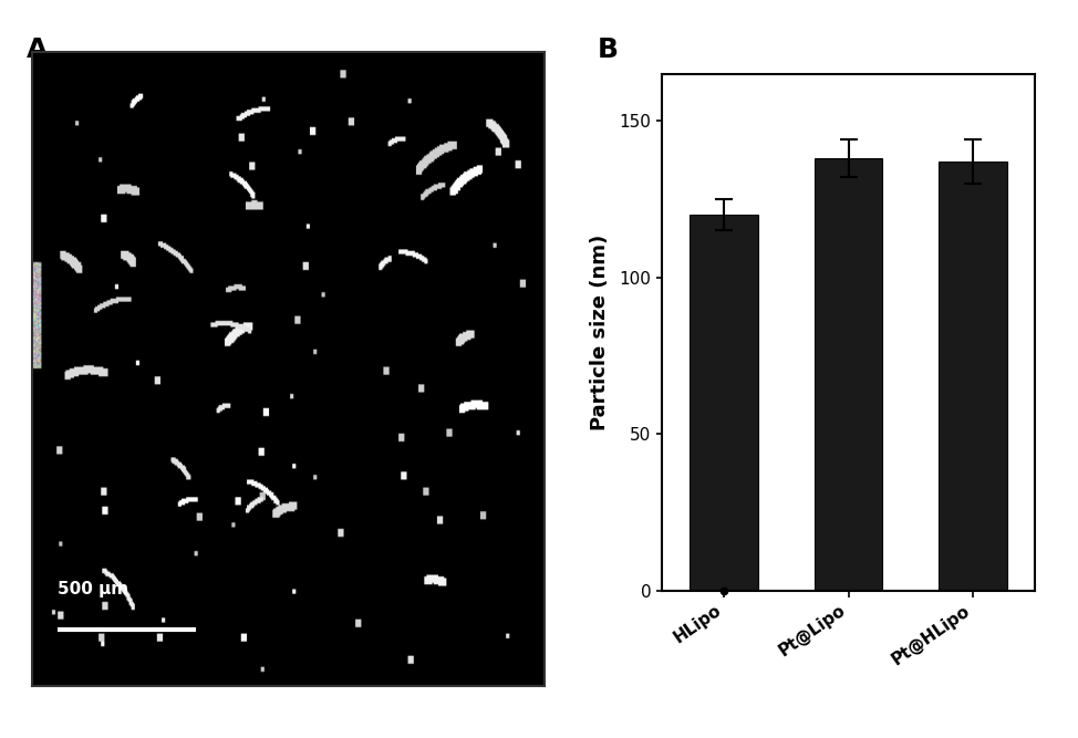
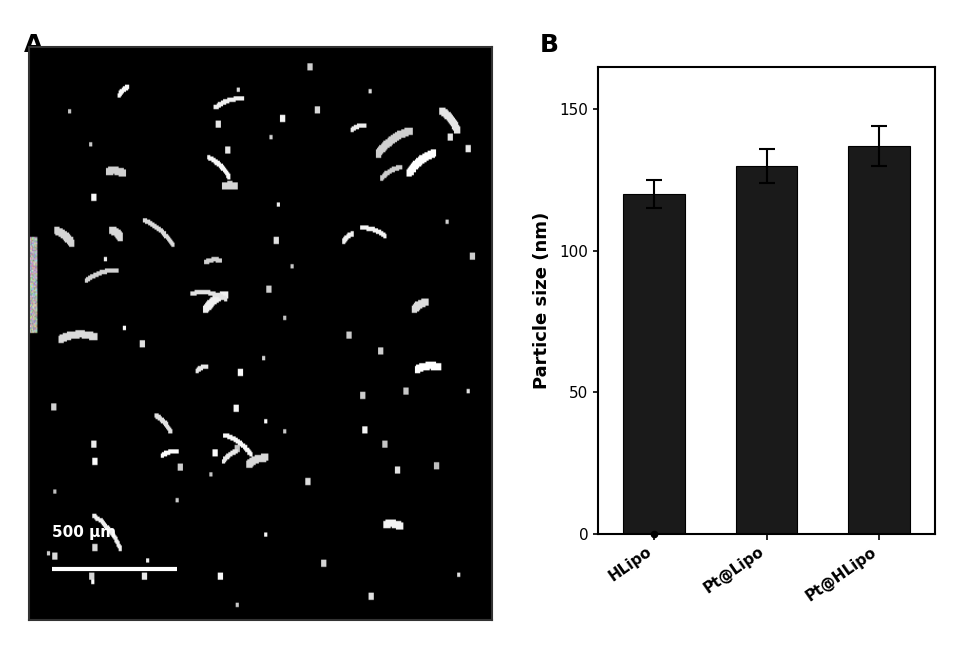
Pt@Lipo: 138 -> 130
